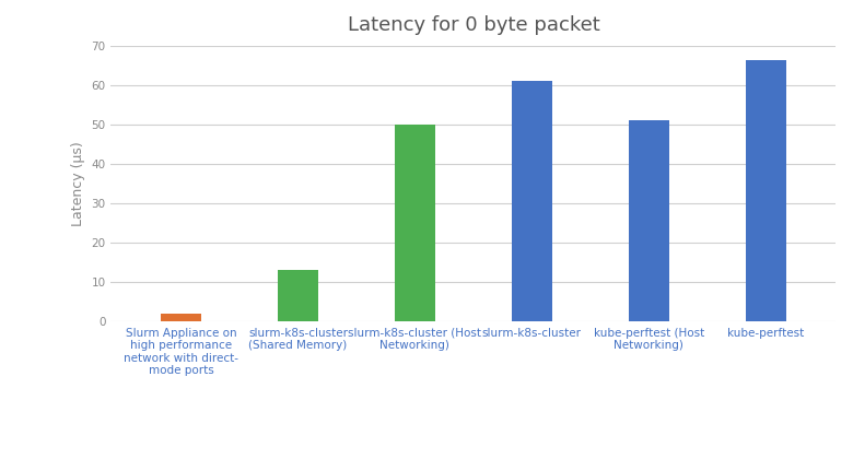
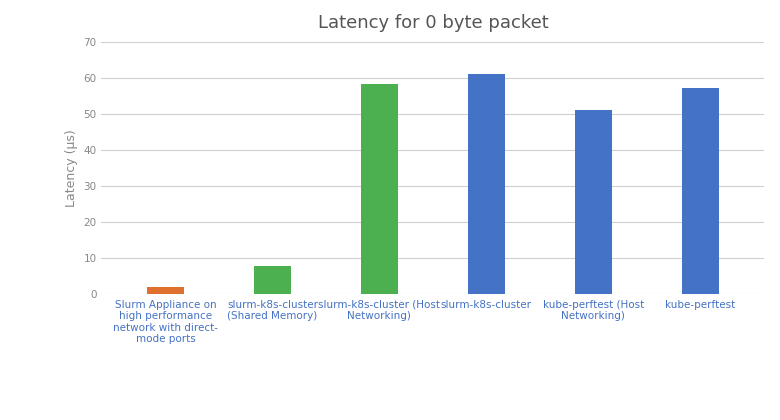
slurm-k8s-cluster (Shared Memory): 13.0 -> 7.8
slurm-k8s-cluster (Host Networking): 50.0 -> 58.3
kube-perftest: 66.5 -> 57.3
